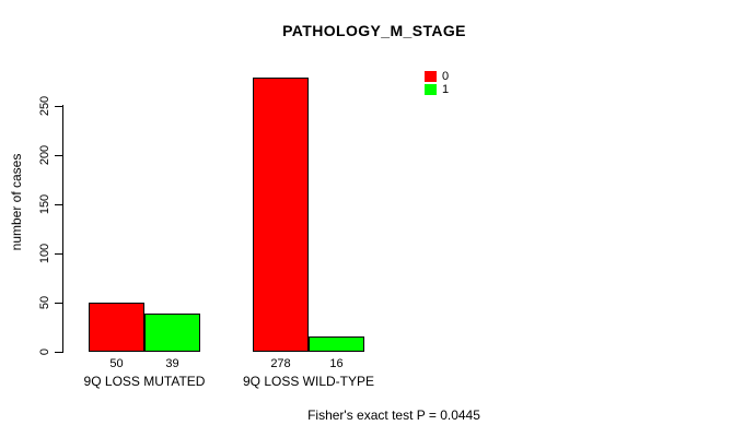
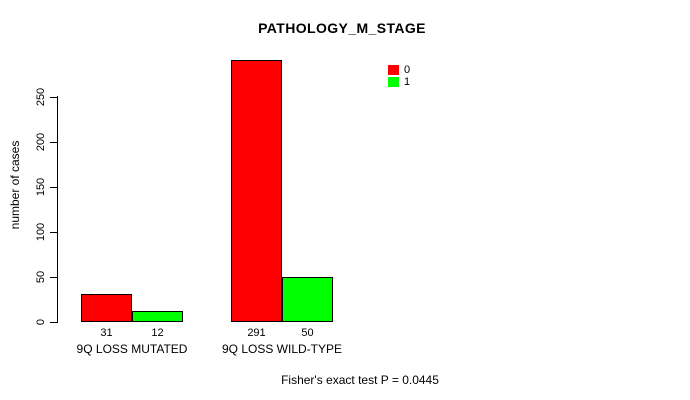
0/9Q LOSS MUTATED: 50 -> 31
1/9Q LOSS MUTATED: 39 -> 12
0/9Q LOSS WILD-TYPE: 278 -> 291
1/9Q LOSS WILD-TYPE: 16 -> 50
